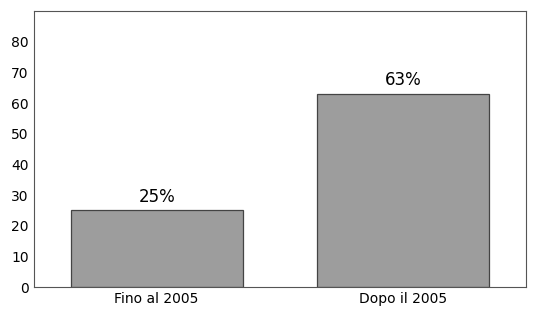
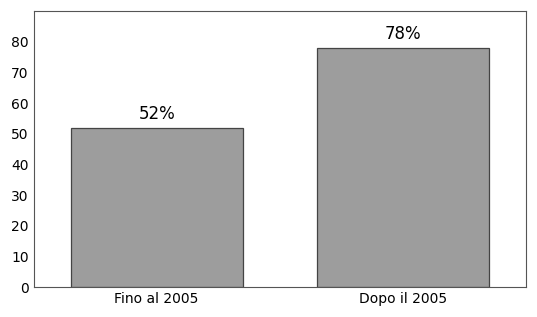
Fino al 2005: 25% -> 52%
Dopo il 2005: 63% -> 78%
